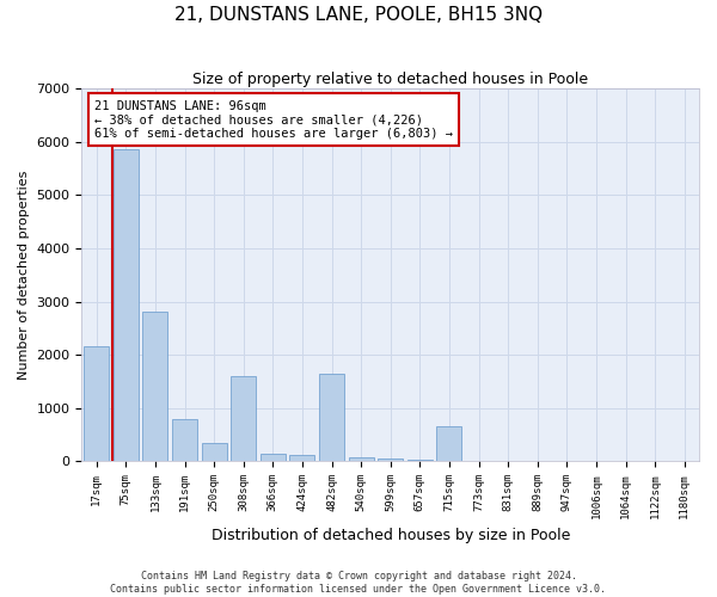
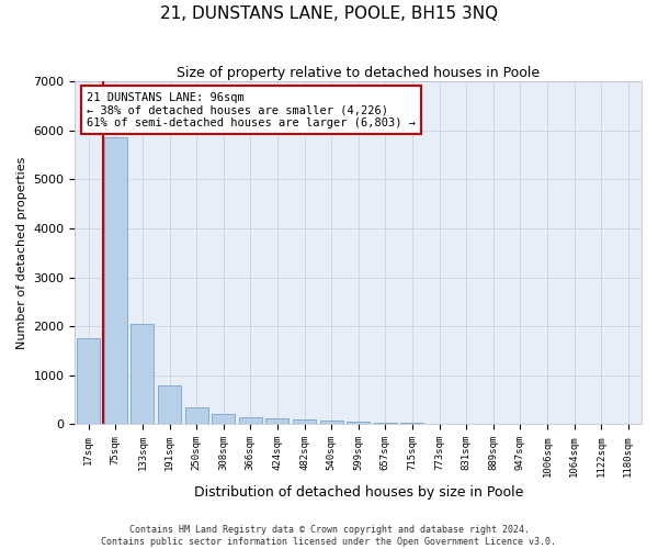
17sqm: 2150 -> 1750
133sqm: 2800 -> 2050
308sqm: 1600 -> 220
482sqm: 1650 -> 100
715sqm: 650 -> 30
